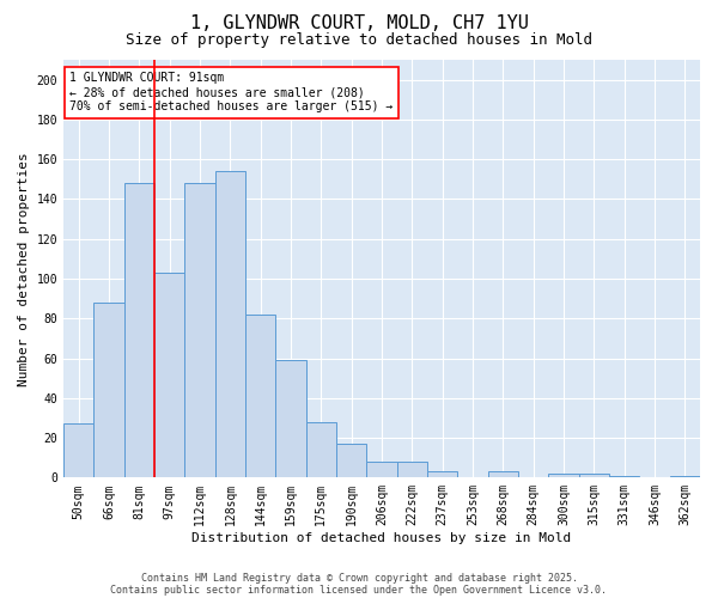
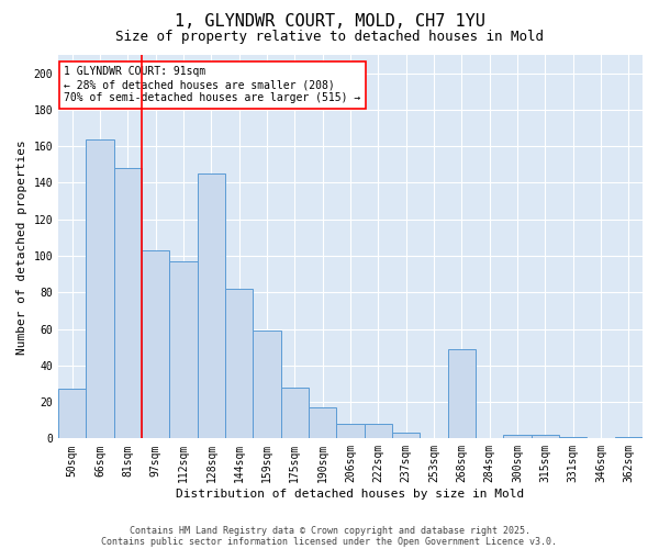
66sqm: 88 -> 164
112sqm: 148 -> 97
128sqm: 154 -> 145
268sqm: 3 -> 49
